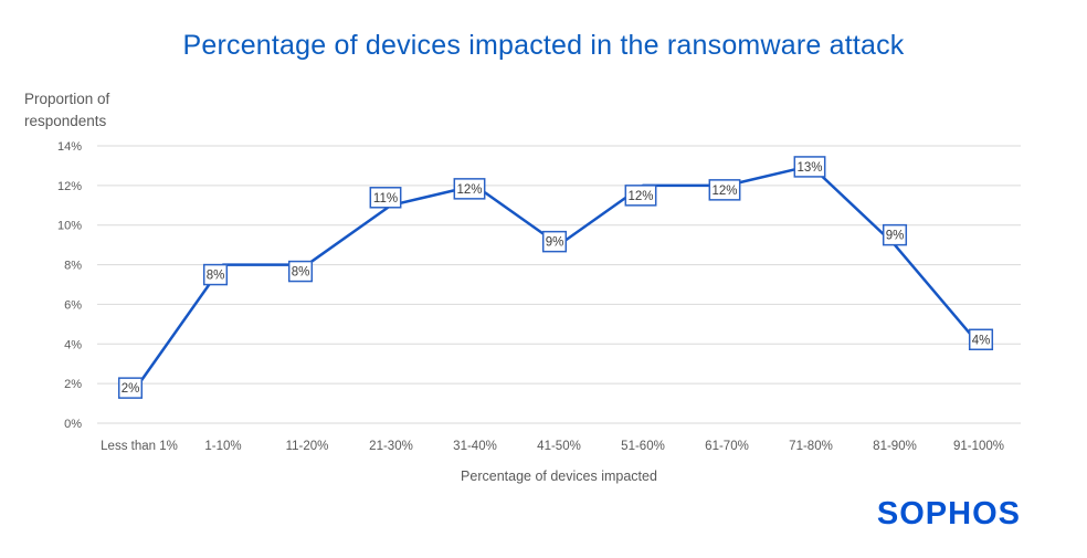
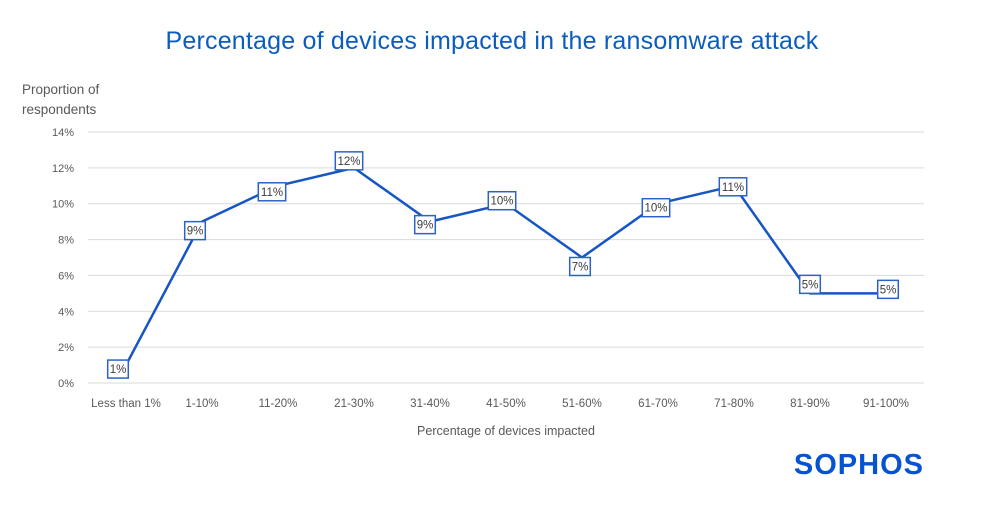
Less than 1%: 2% -> 1%
1-10%: 8% -> 9%
11-20%: 8% -> 11%
21-30%: 11% -> 12%
31-40%: 12% -> 9%
41-50%: 9% -> 10%
51-60%: 12% -> 7%
61-70%: 12% -> 10%
71-80%: 13% -> 11%
81-90%: 9% -> 5%
91-100%: 4% -> 5%
